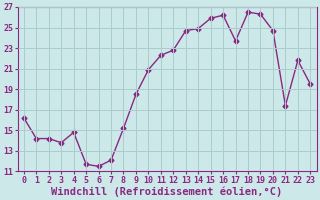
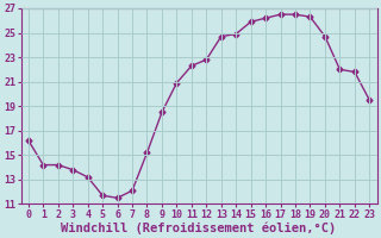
4: 14.8 -> 13.2
17: 23.7 -> 26.5
21: 17.4 -> 22.0
